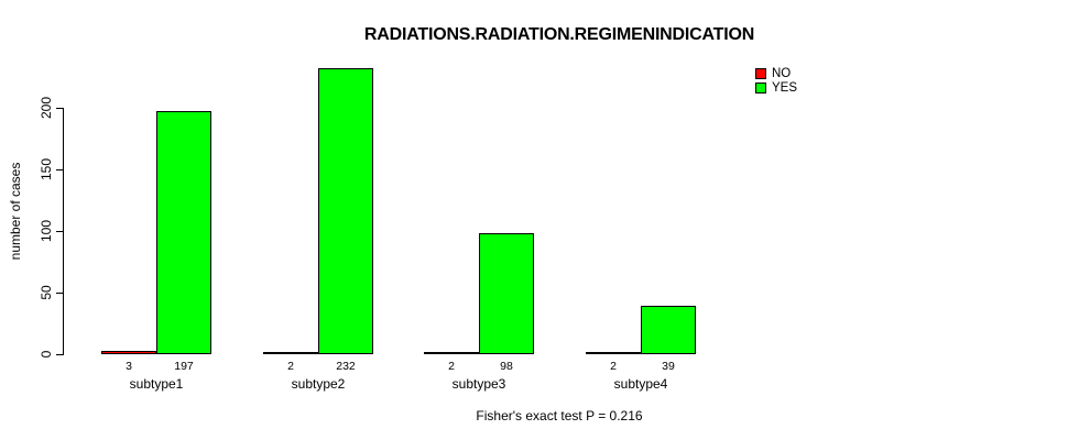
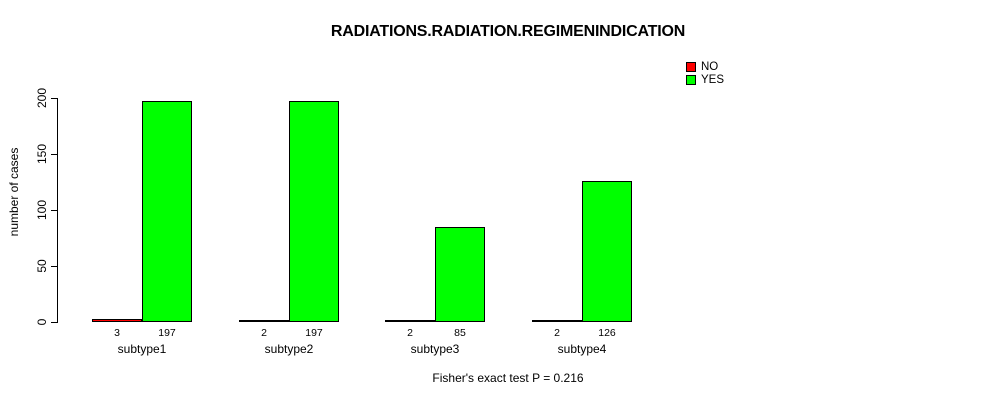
YES/subtype2: 232 -> 197
YES/subtype3: 98 -> 85
YES/subtype4: 39 -> 126
